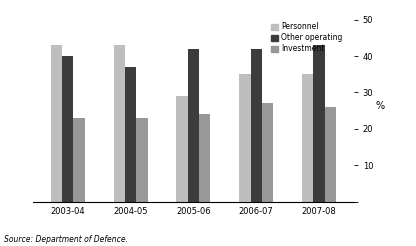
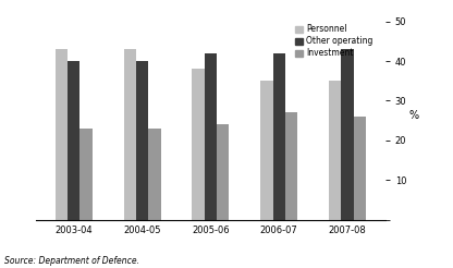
Other operating/2004-05: 37 -> 40
Personnel/2005-06: 29 -> 38
